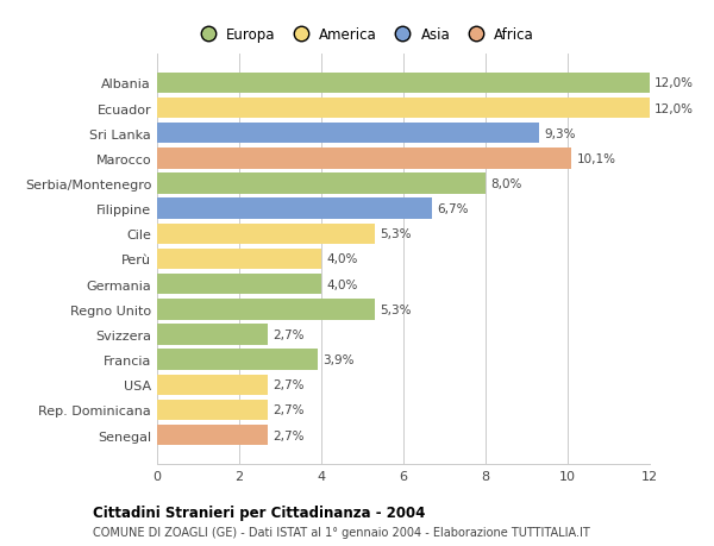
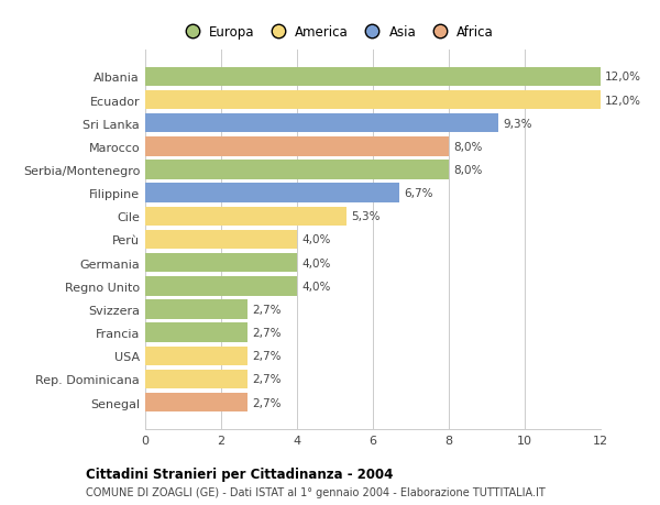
Marocco: 10,1% -> 8,0%
Regno Unito: 5,3% -> 4,0%
Francia: 3,9% -> 2,7%
